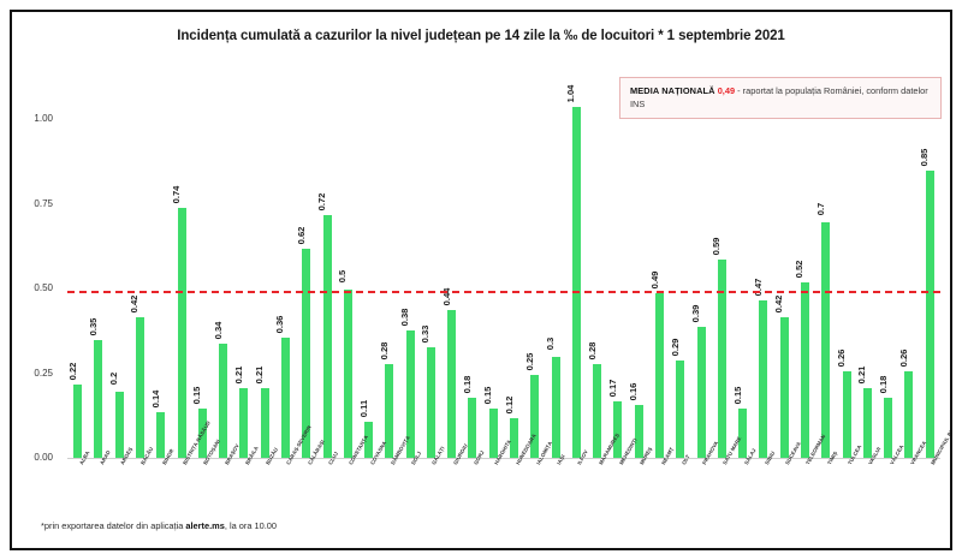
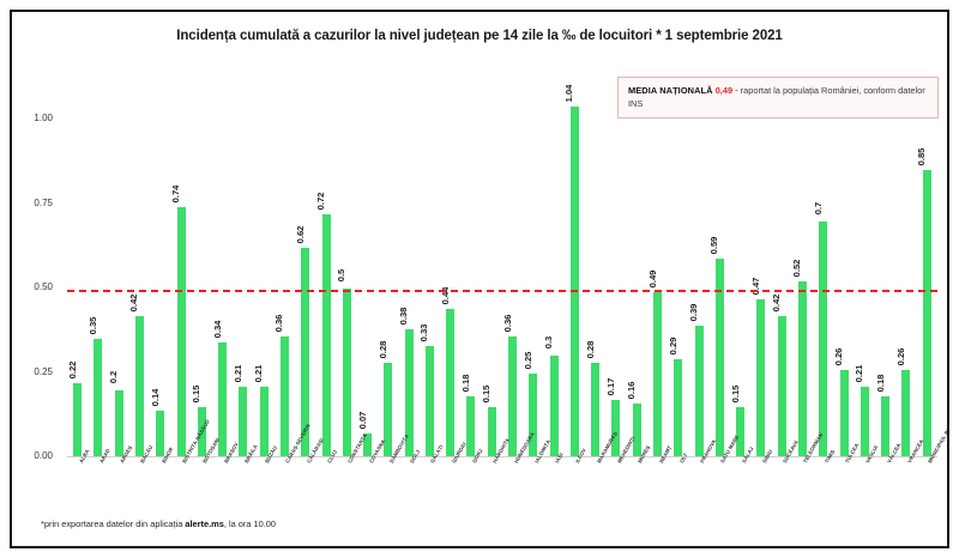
COVASNA: 0.11 -> 0.07
HUNEDOARA: 0.12 -> 0.36
